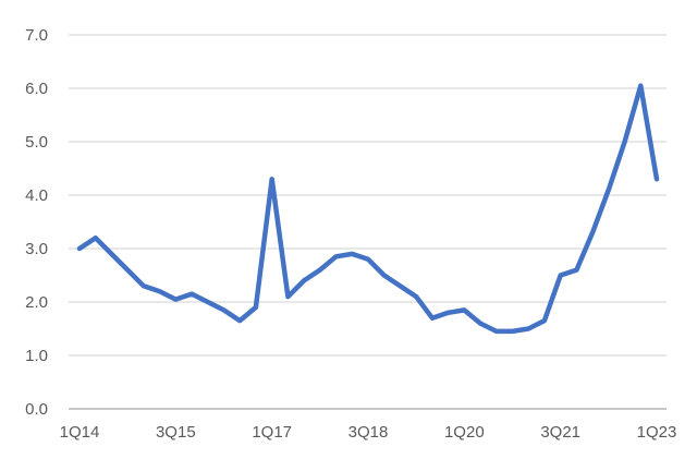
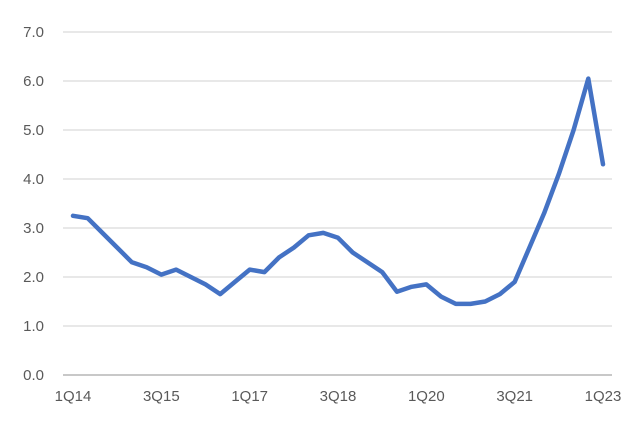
1Q14: 3.0 -> 3.2
1Q17: 4.3 -> 2.1
3Q21: 2.5 -> 1.9
